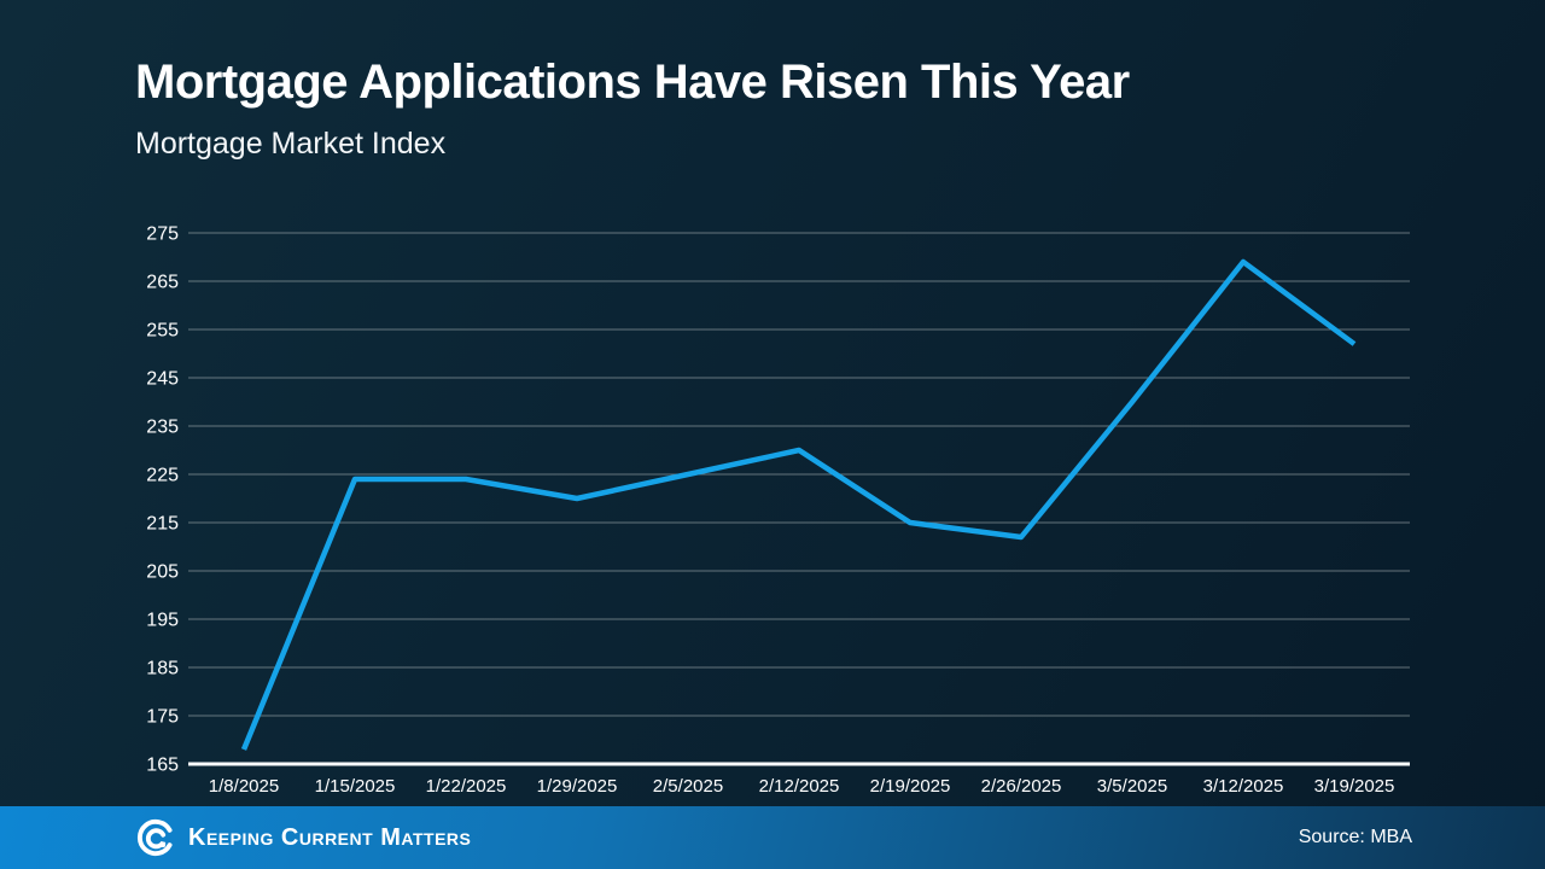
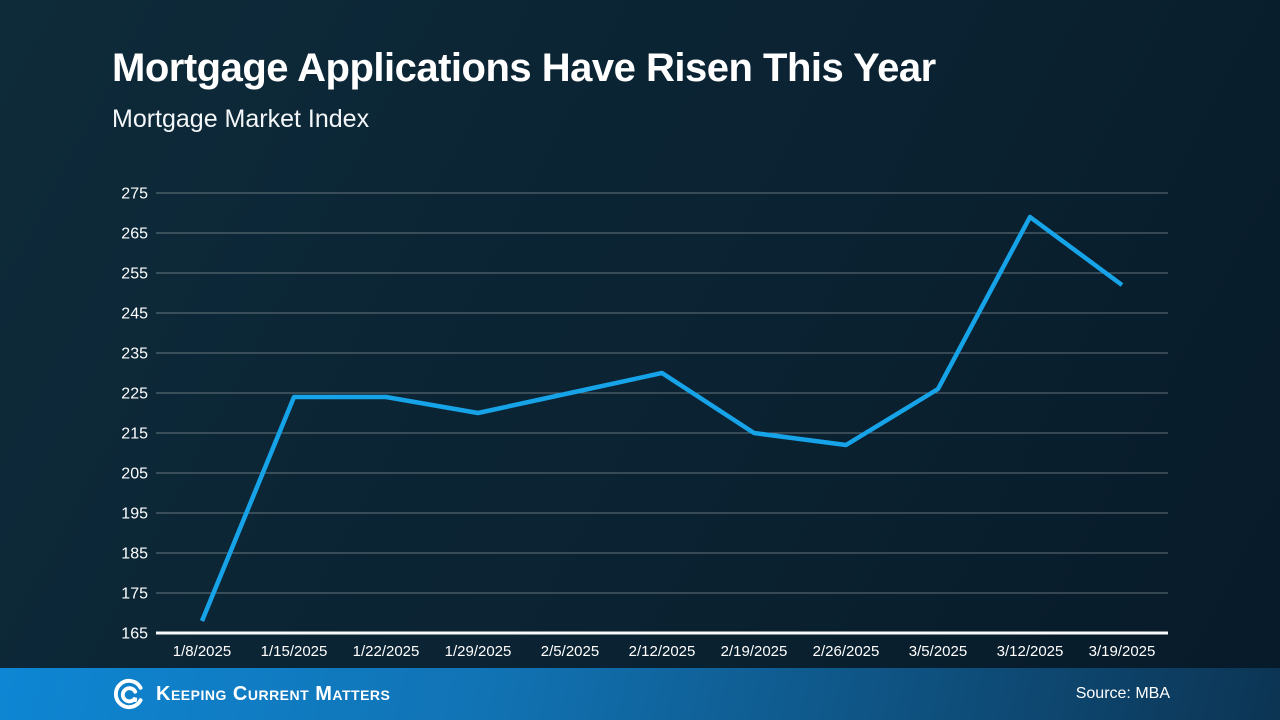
3/5/2025: 240 -> 226
